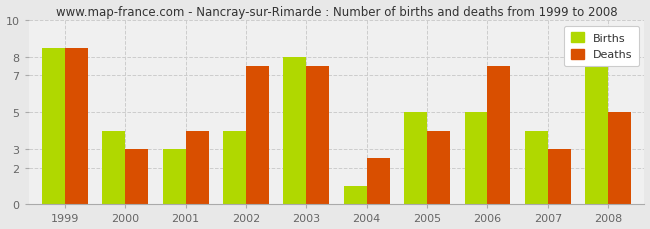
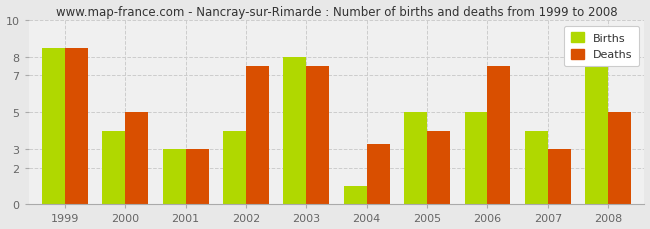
Deaths/2000: 3.0 -> 5.0
Deaths/2001: 4.0 -> 3.0
Deaths/2004: 2.5 -> 3.3
